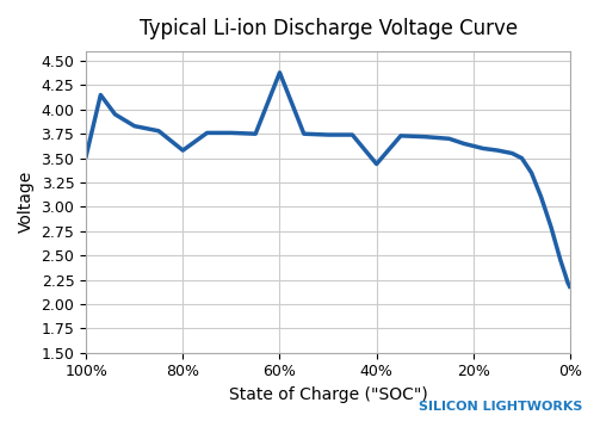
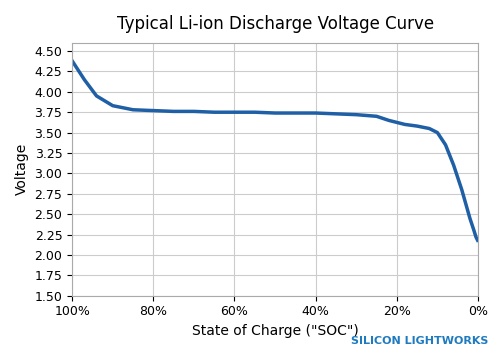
100%: 3.52 -> 4.38
80%: 3.58 -> 3.77
60%: 4.38 -> 3.75
40%: 3.44 -> 3.74
